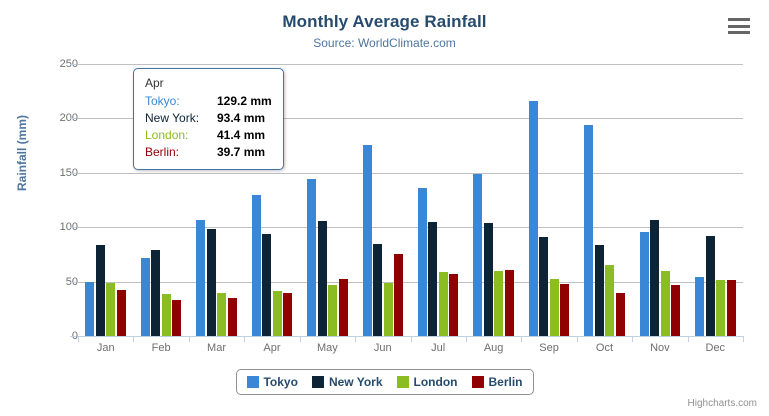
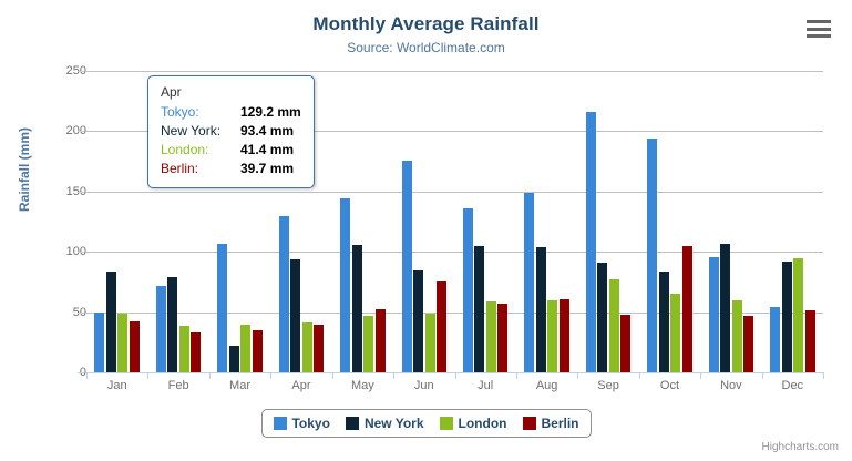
New York/Mar: 98 -> 22
London/Sep: 52 -> 77
Berlin/Oct: 39 -> 105
London/Dec: 51 -> 95
